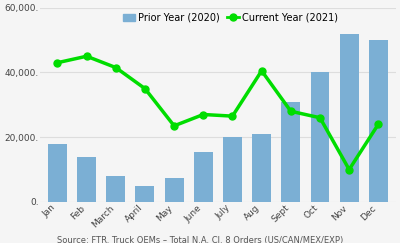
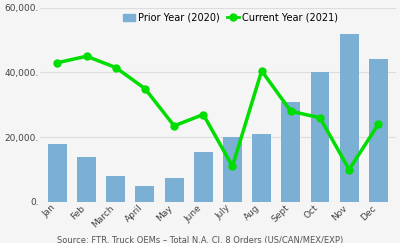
Current Year (2021)/July: 26,500. -> 11,000.
Prior Year (2020)/Dec: 50,000. -> 44,000.
